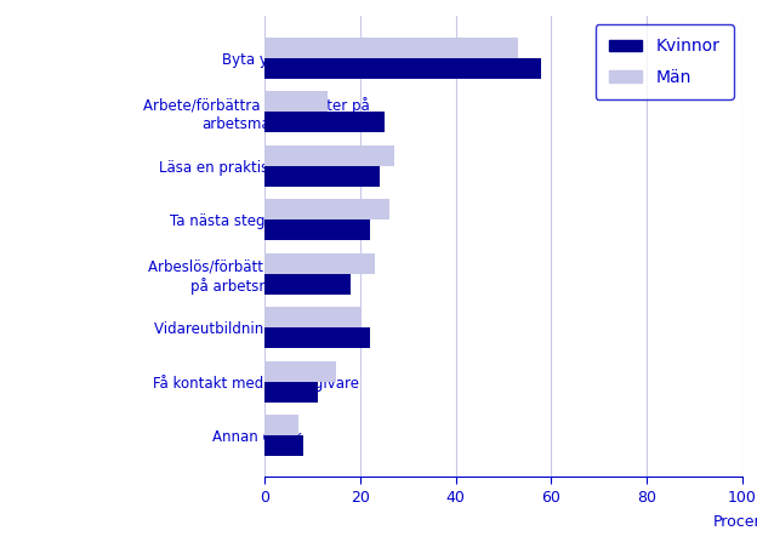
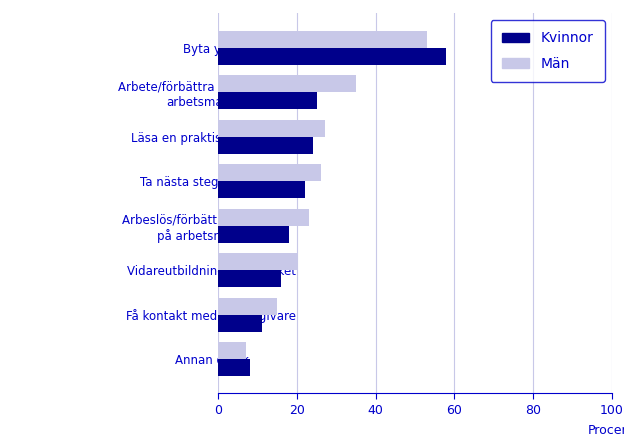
Män/Arbete/förbättra möjligheter på arbetsmarknad: 13 -> 35
Kvinnor/Vidareutbildning inom yrket: 22 -> 16
